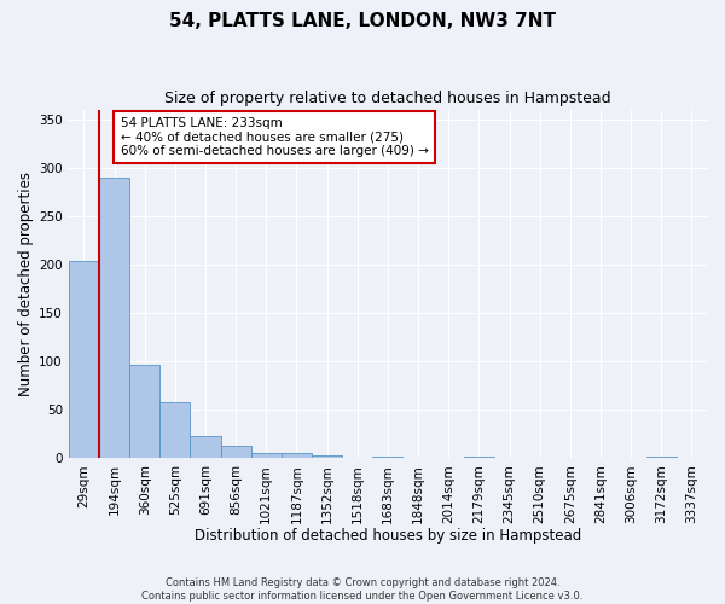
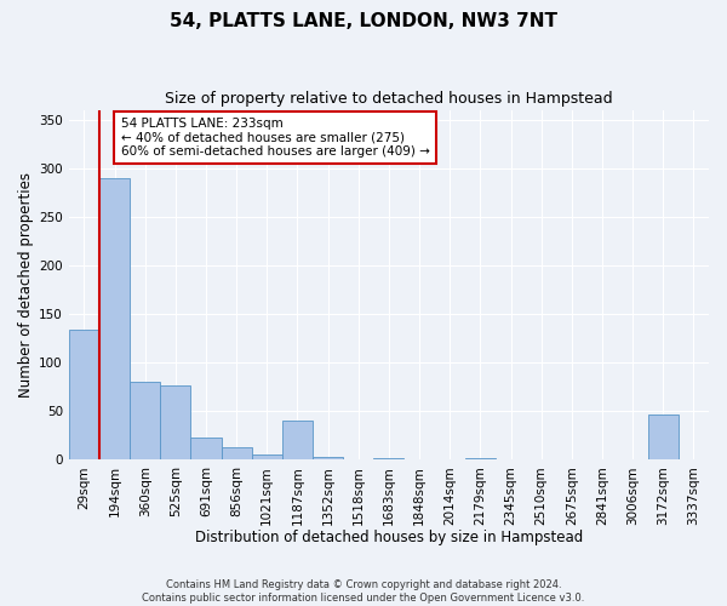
29sqm: 203 -> 134
360sqm: 96 -> 80
525sqm: 58 -> 76
1187sqm: 5 -> 40
3172sqm: 2 -> 46
